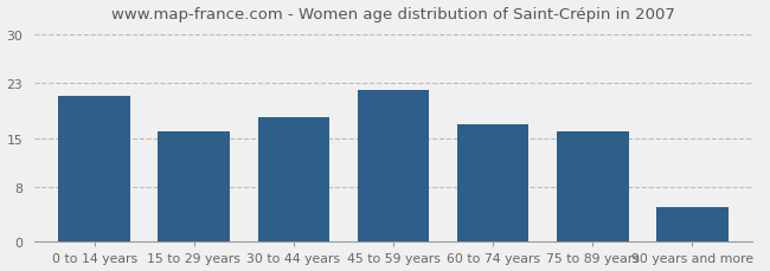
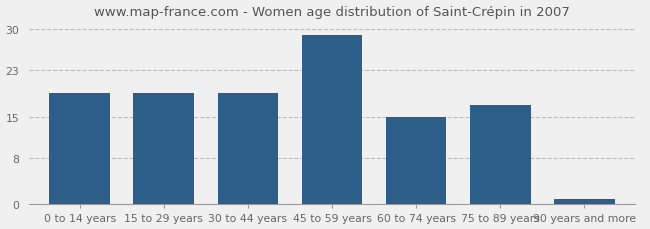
0 to 14 years: 21 -> 19
15 to 29 years: 16 -> 19
30 to 44 years: 18 -> 19
45 to 59 years: 22 -> 29
60 to 74 years: 17 -> 15
75 to 89 years: 16 -> 17
90 years and more: 5 -> 1
